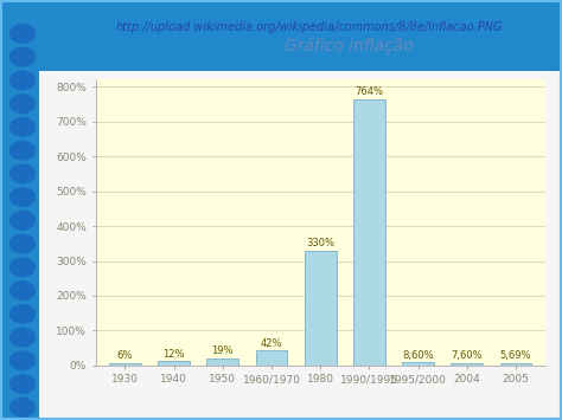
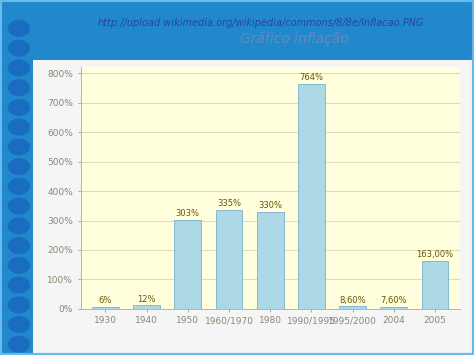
1950: 19% -> 303%
1960/1970: 42% -> 335%
2005: 5,69% -> 163,00%
